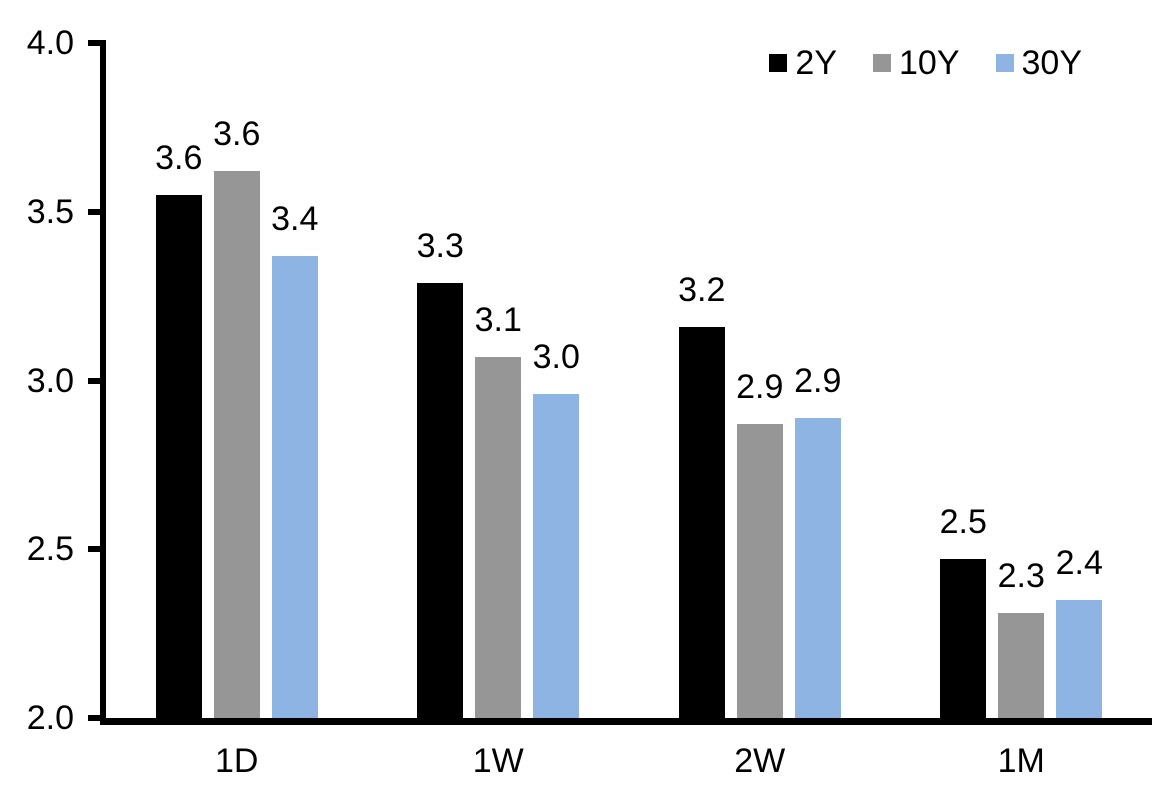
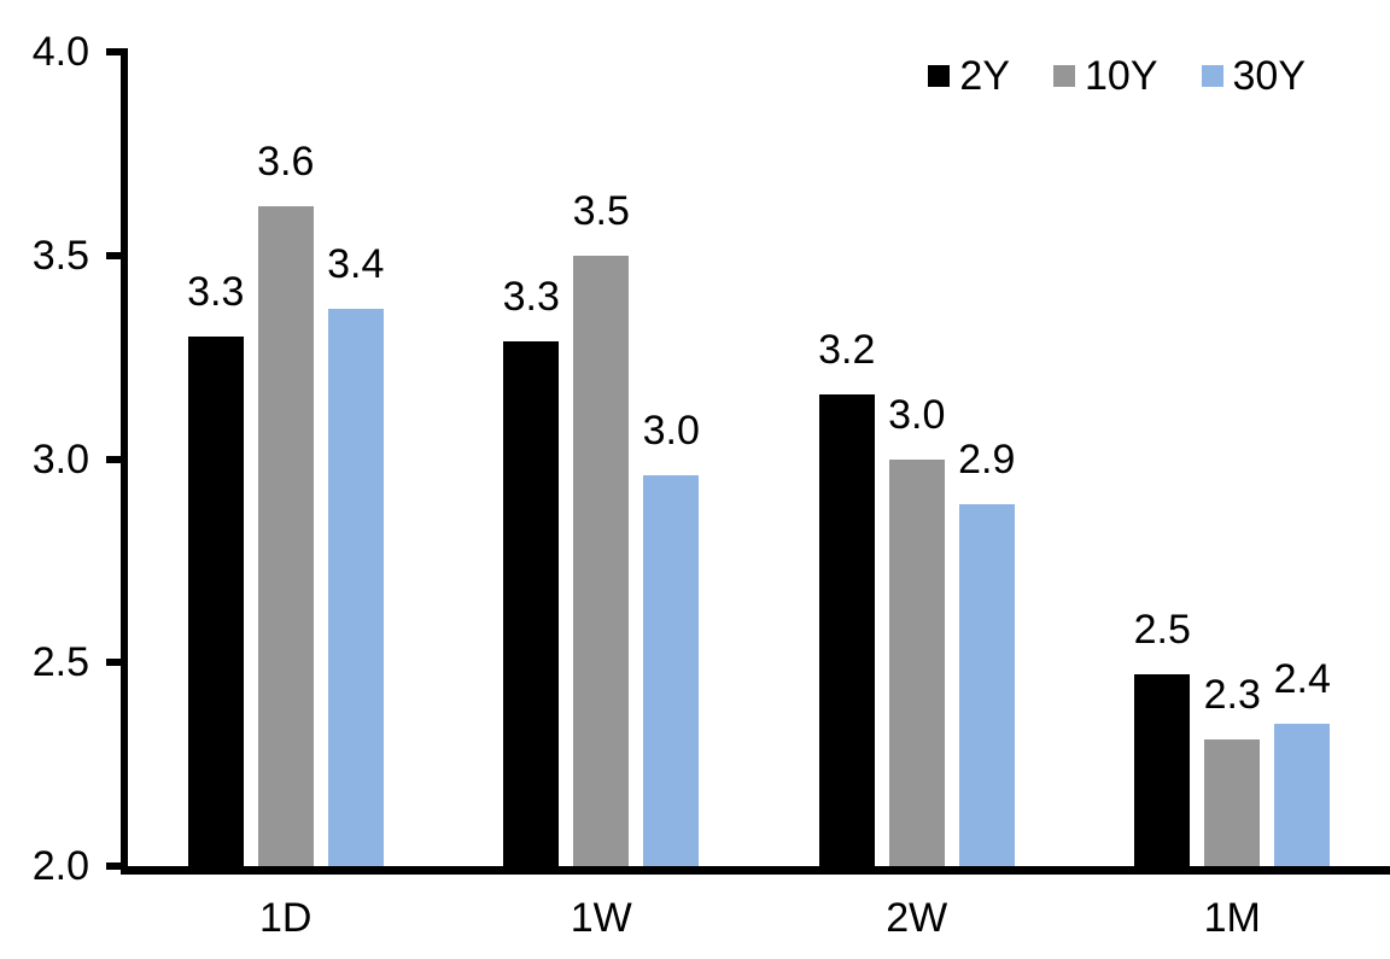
2Y/1D: 3.6 -> 3.3
10Y/1W: 3.1 -> 3.5
10Y/2W: 2.9 -> 3.0
